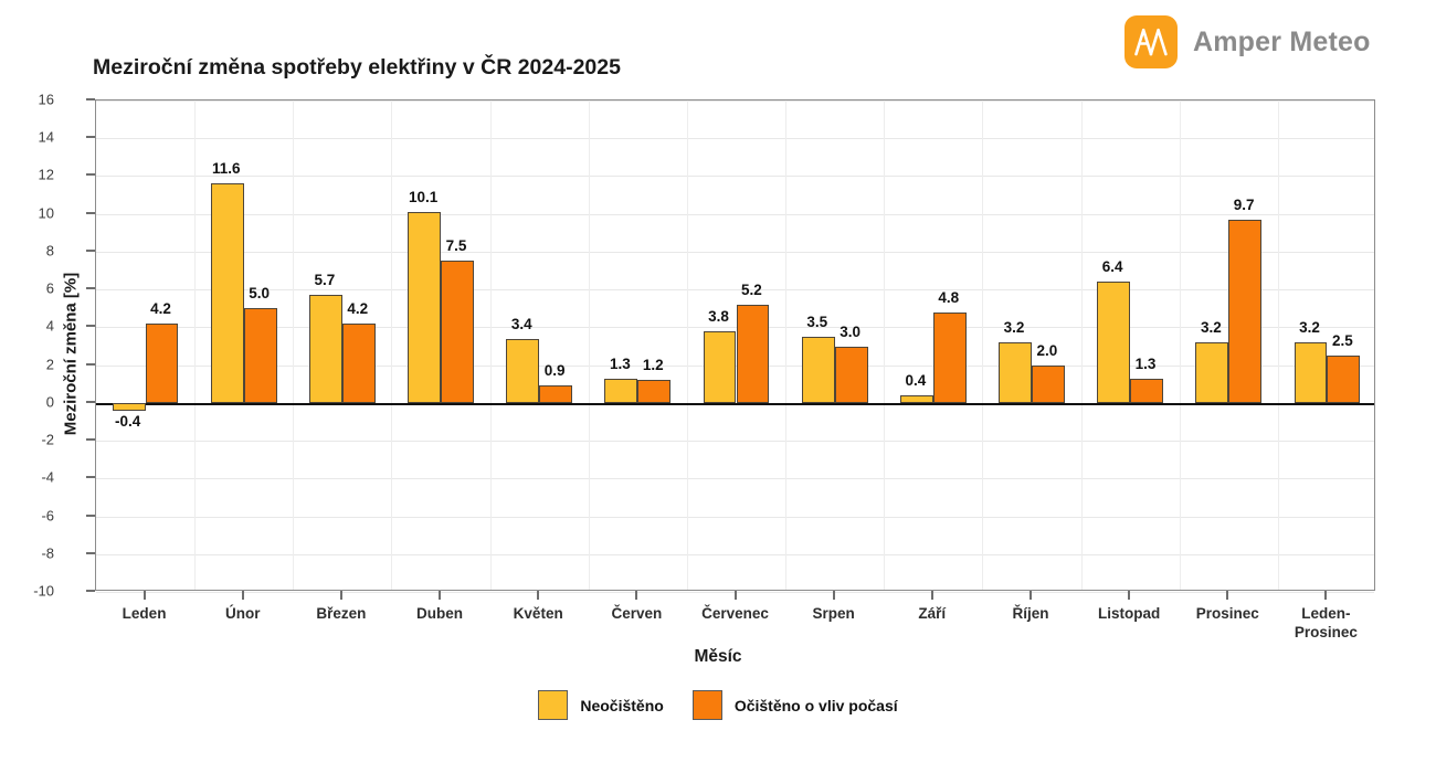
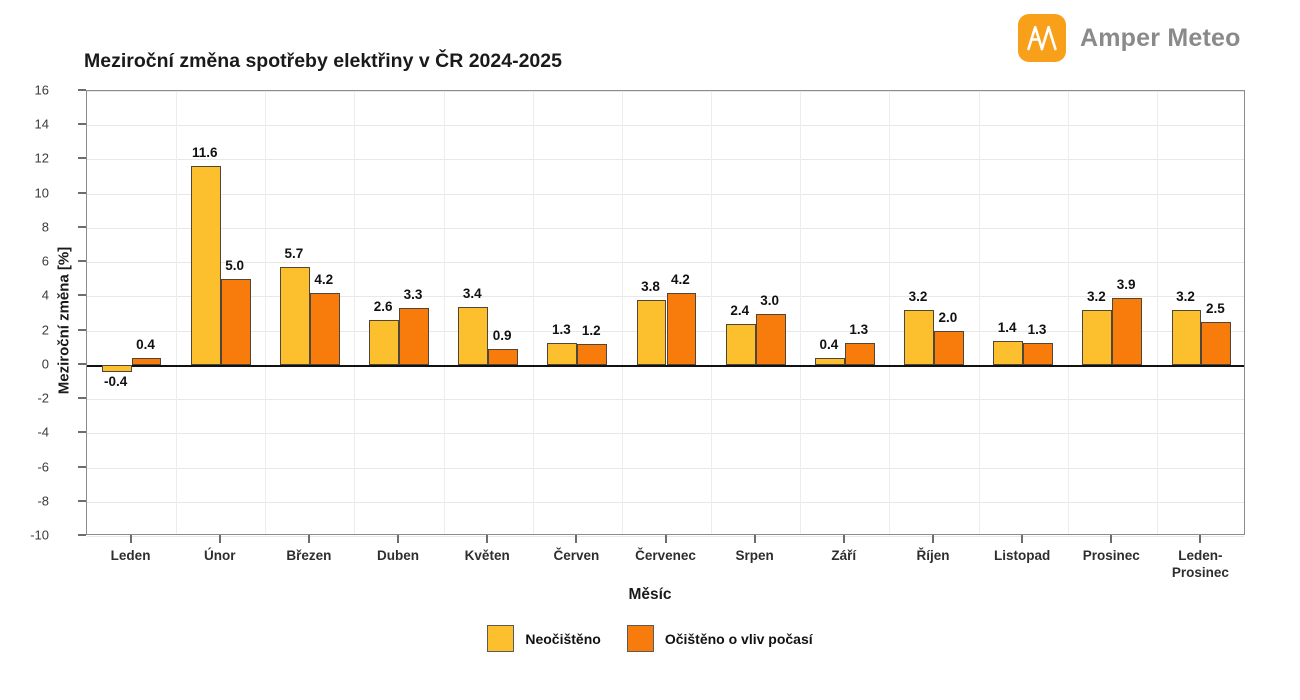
Očištěno o vliv počasí/Leden: 4.2 -> 0.4
Neočištěno/Duben: 10.1 -> 2.6
Očištěno o vliv počasí/Duben: 7.5 -> 3.3
Očištěno o vliv počasí/Červenec: 5.2 -> 4.2
Neočištěno/Srpen: 3.5 -> 2.4
Očištěno o vliv počasí/Září: 4.8 -> 1.3
Neočištěno/Listopad: 6.4 -> 1.4
Očištěno o vliv počasí/Prosinec: 9.7 -> 3.9
